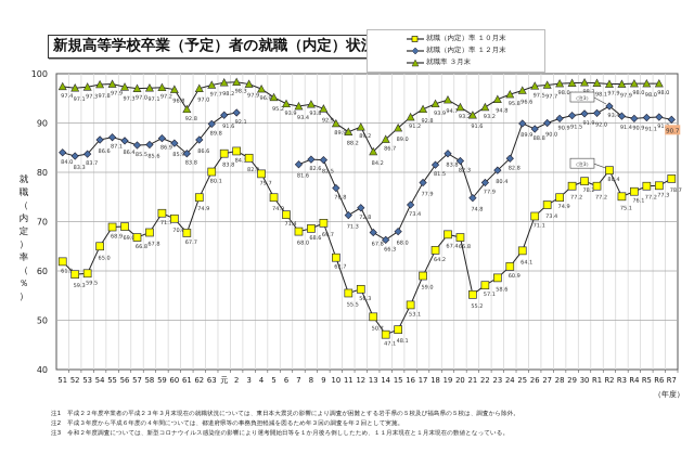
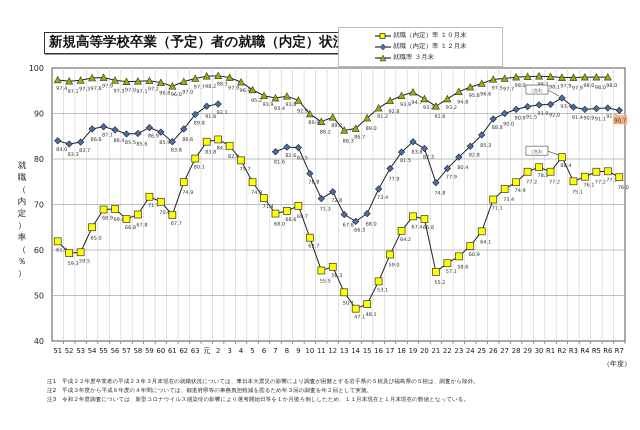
就職率 ３月末/61: 92.8 -> 96.0
就職率 ３月末/13: 84.2 -> 86.3
就職（内定）率 １２月末/25: 89.9 -> 85.3
就職（内定）率 １０月末/R7: 78.7 -> 76.0
